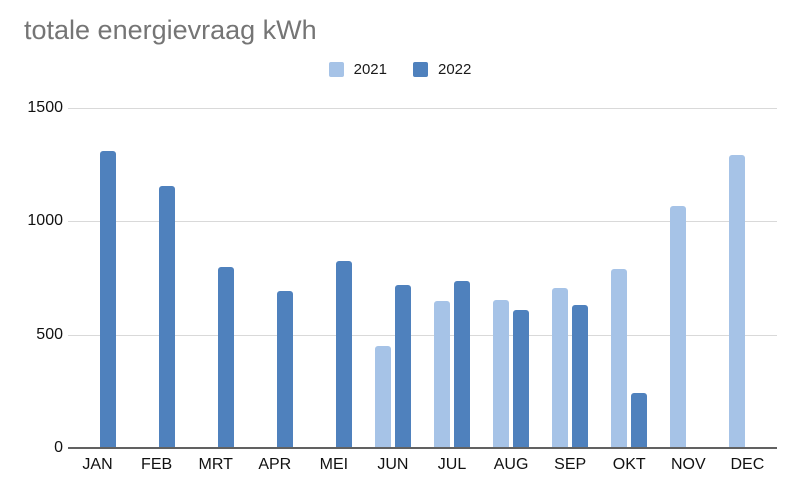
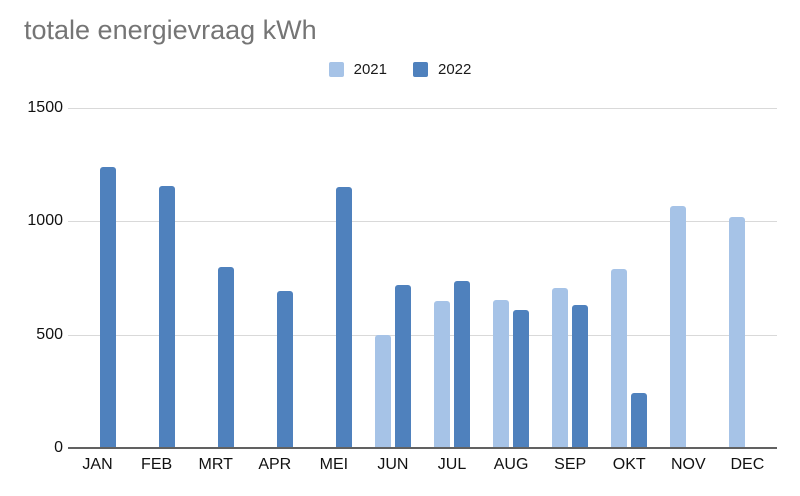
2022/JAN: 1310 -> 1240
2022/MEI: 820 -> 1150
2021/JUN: 450 -> 500
2021/DEC: 1300 -> 1020
